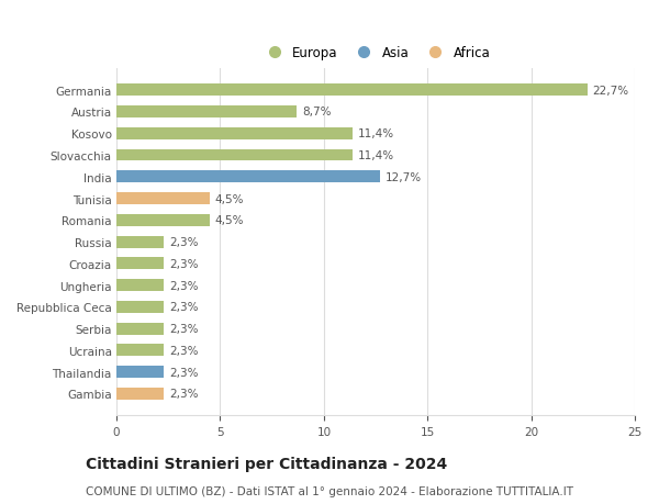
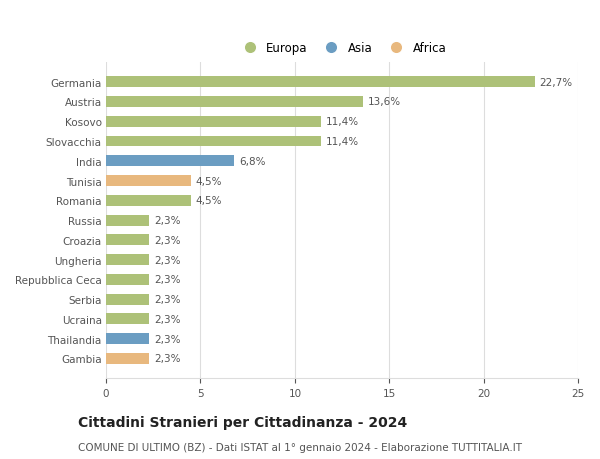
Austria: 8,7% -> 13,6%
India: 12,7% -> 6,8%
